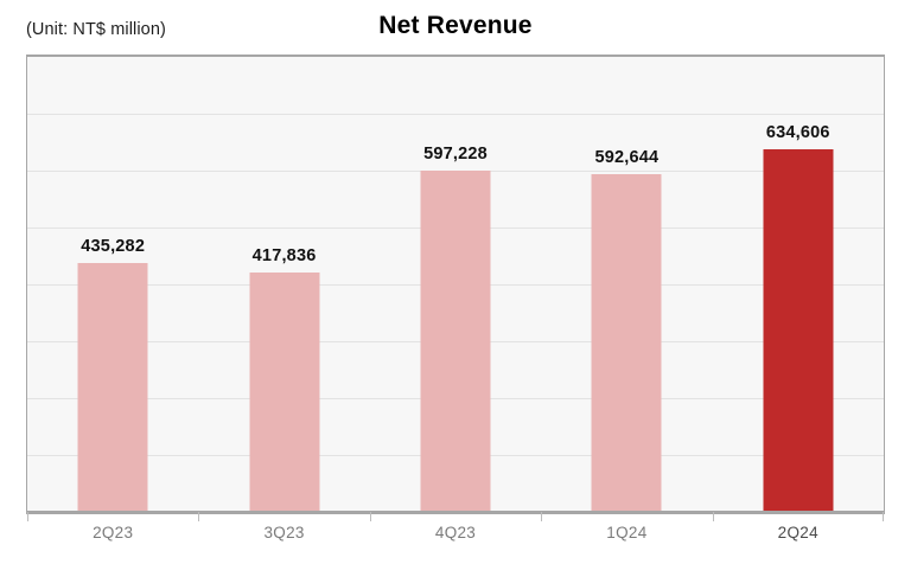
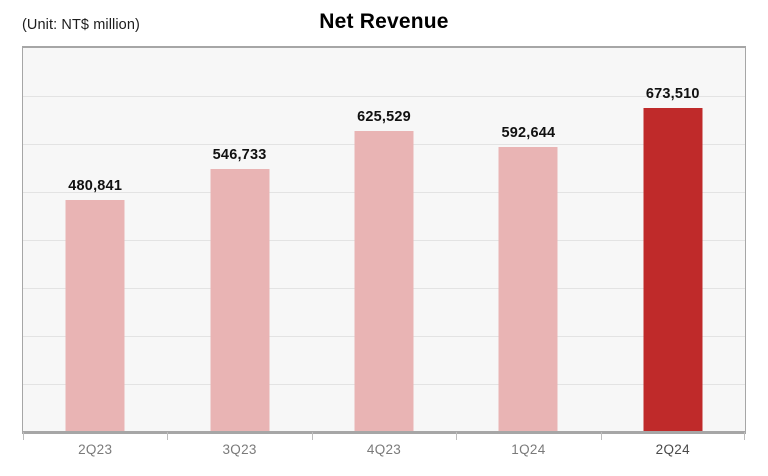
2Q23: 435,282 -> 480,841
3Q23: 417,836 -> 546,733
4Q23: 597,228 -> 625,529
2Q24: 634,606 -> 673,510
